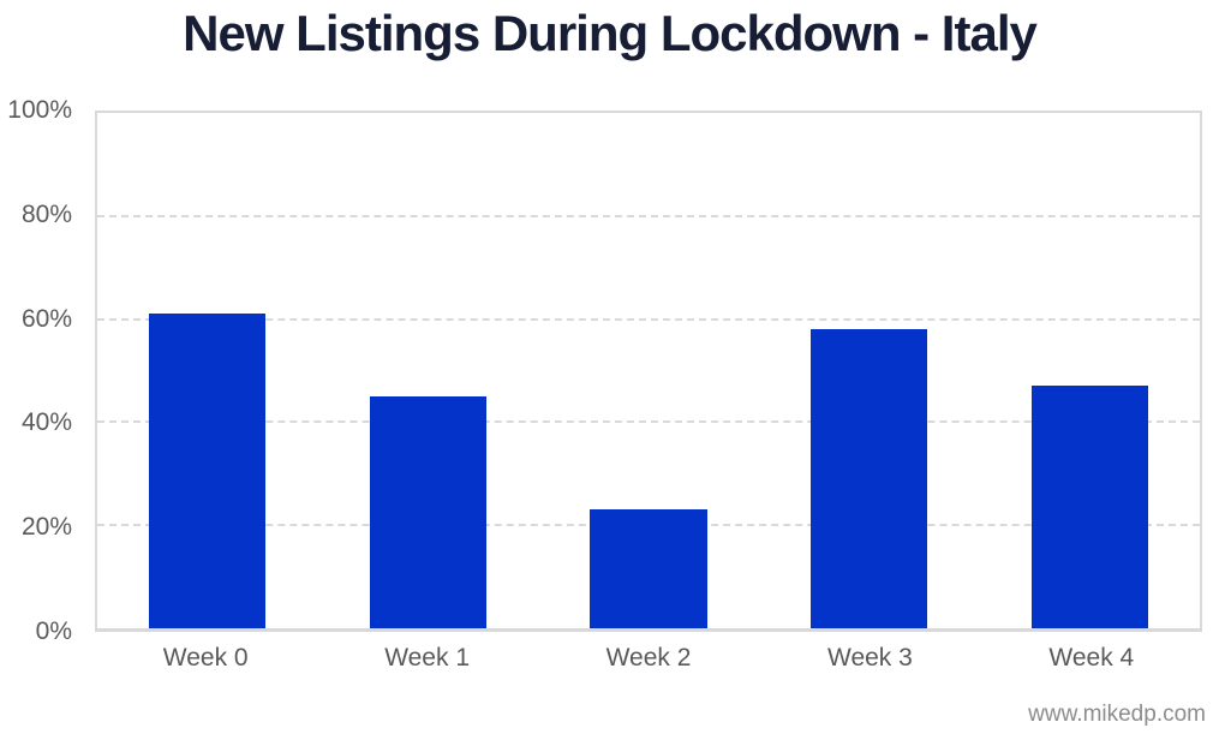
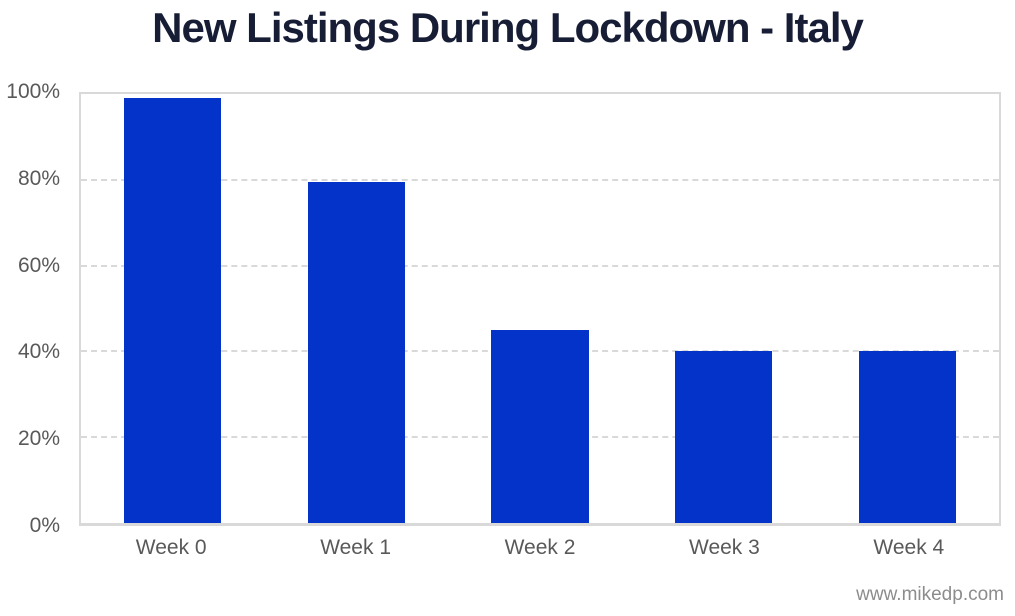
Week 0: 61% -> 99%
Week 1: 45% -> 80%
Week 2: 23% -> 45%
Week 3: 58% -> 40%
Week 4: 47% -> 40%
